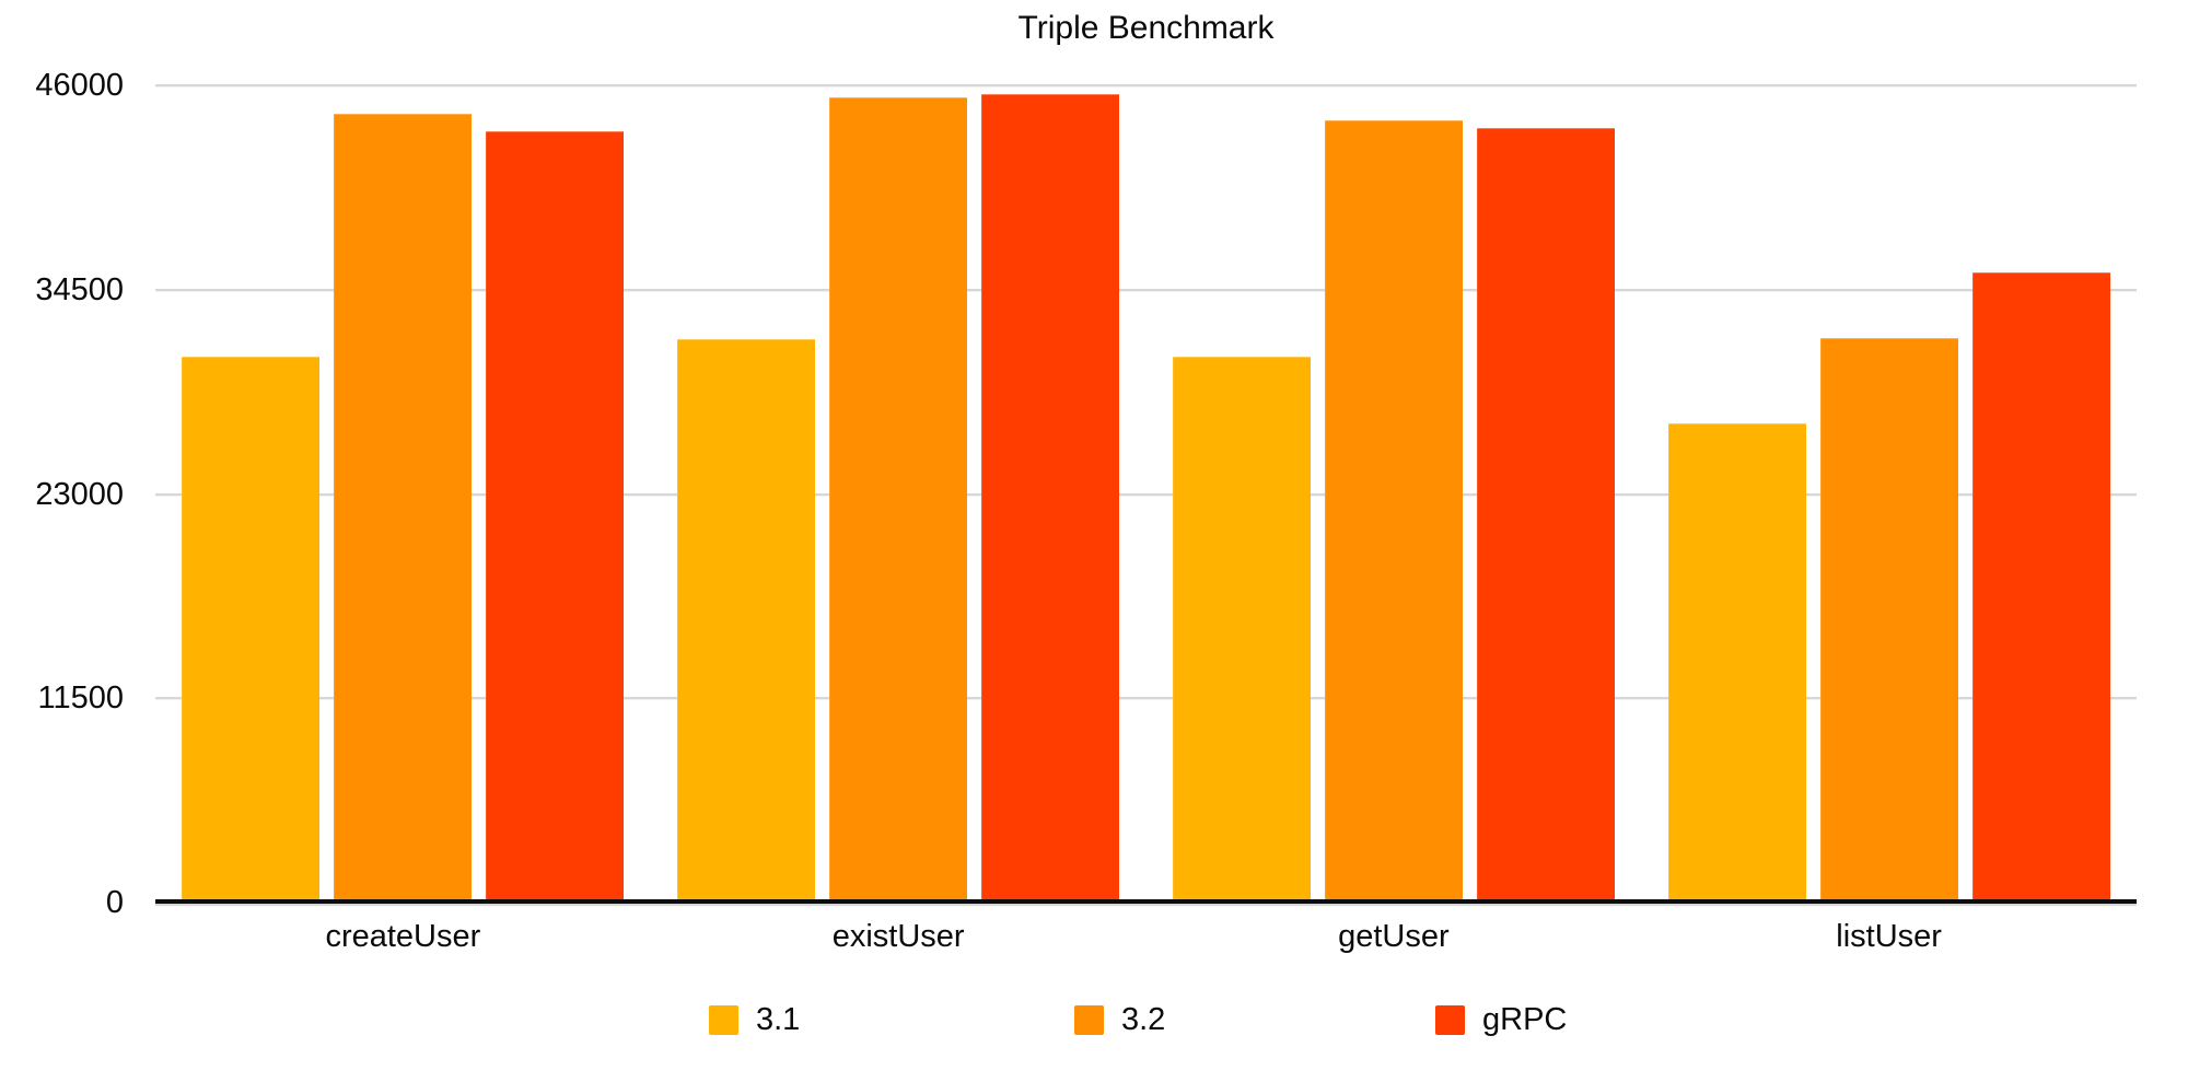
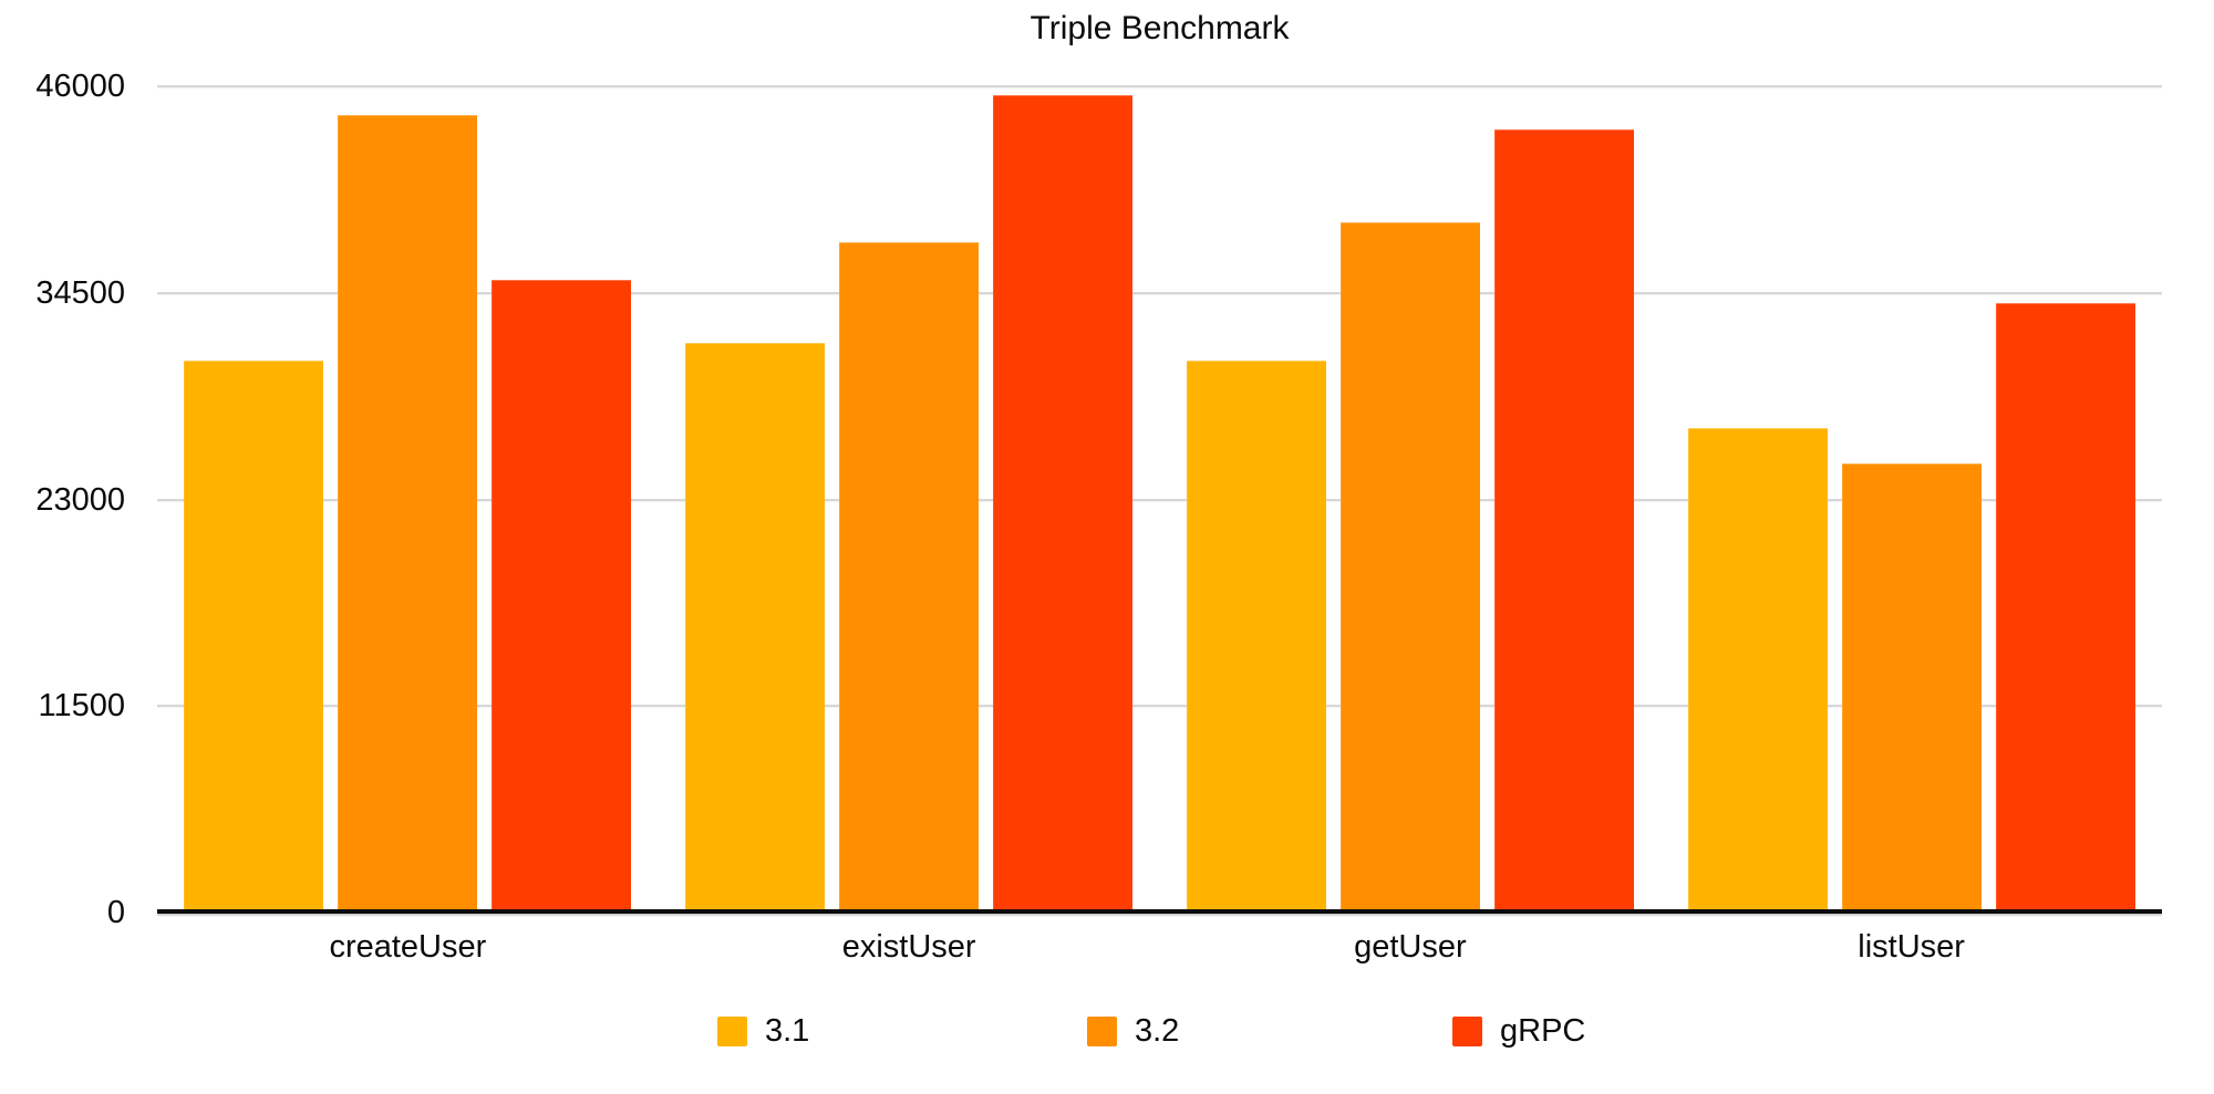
gRPC/createUser: 43400 -> 35200
3.2/existUser: 45300 -> 37300
3.2/getUser: 44000 -> 38400
3.2/listUser: 31800 -> 25000
gRPC/listUser: 35500 -> 33900
